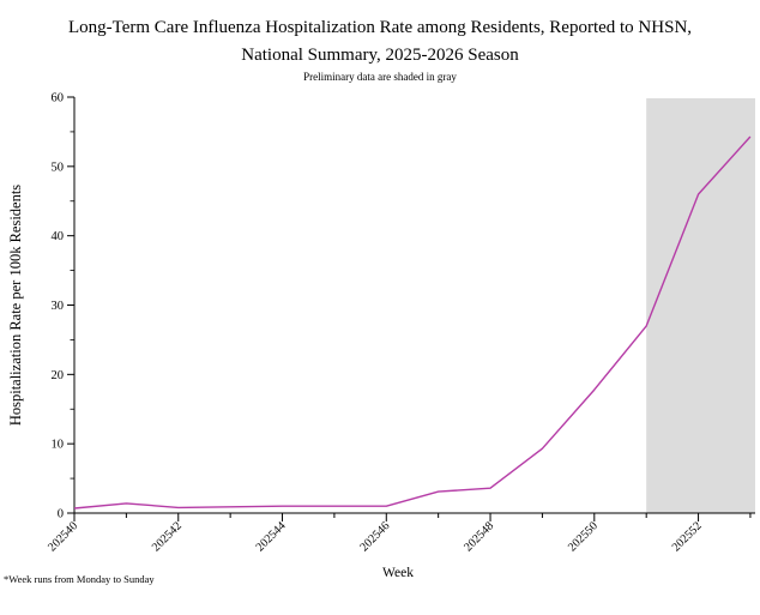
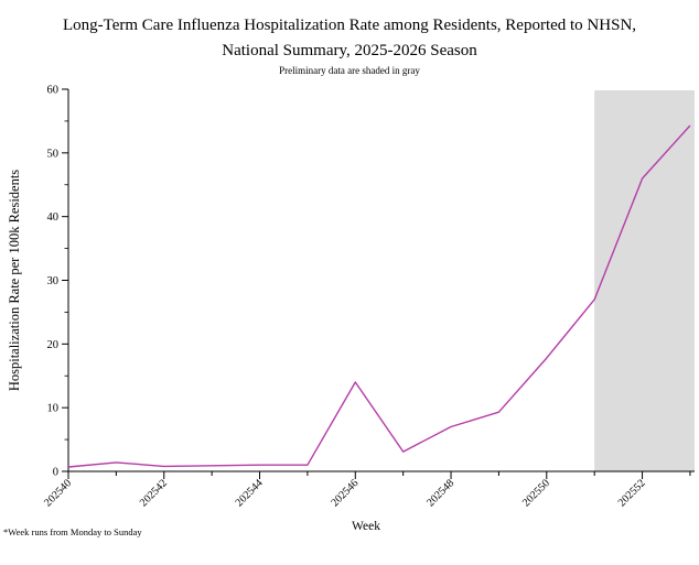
202546: 1 -> 14
202548: 4 -> 7
